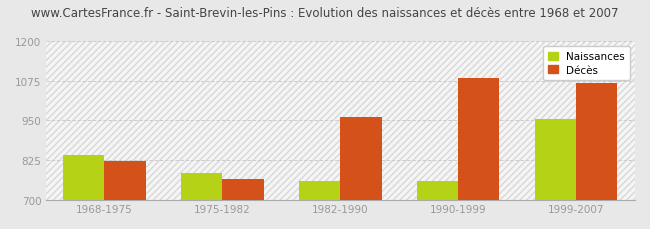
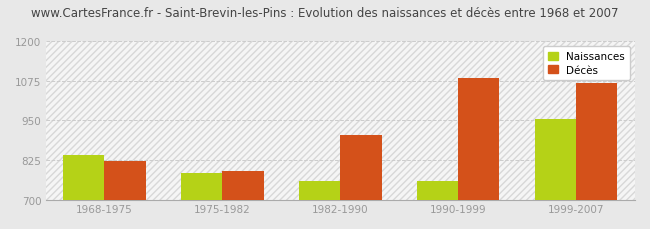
Décès/1975-1982: 765 -> 790
Décès/1982-1990: 960 -> 905
